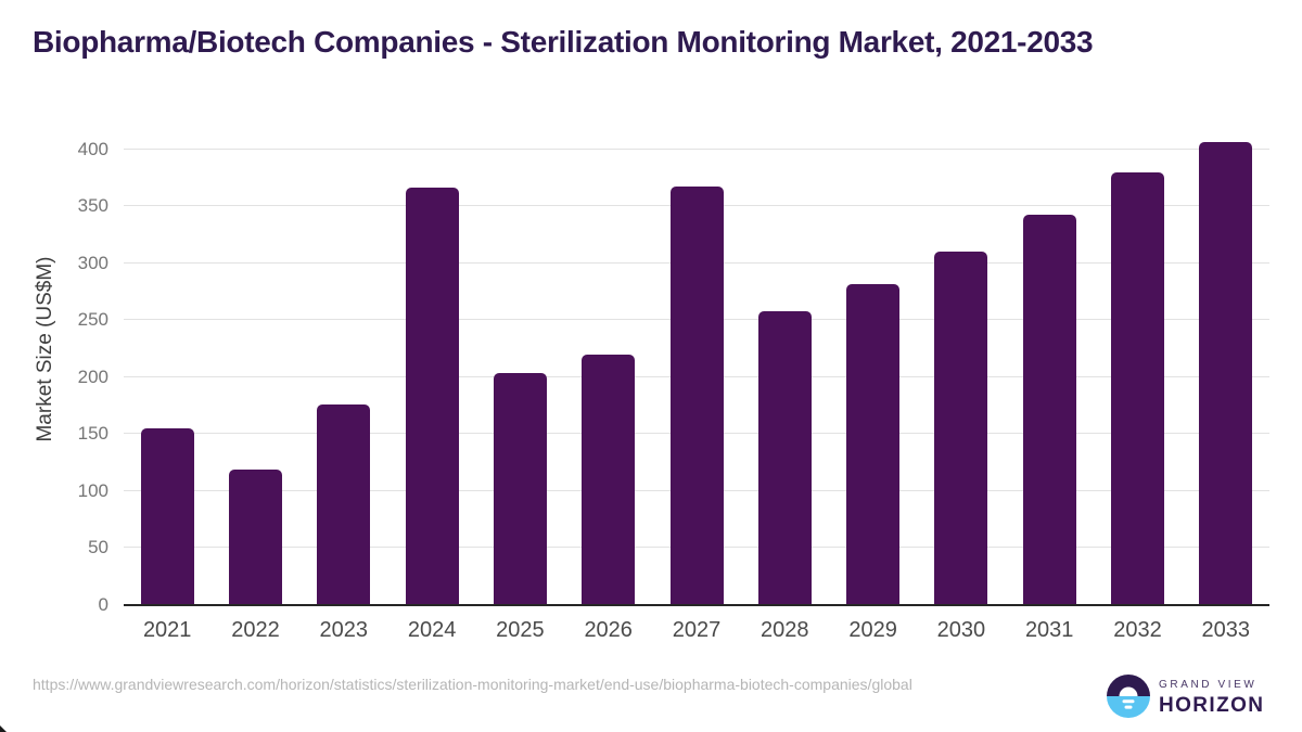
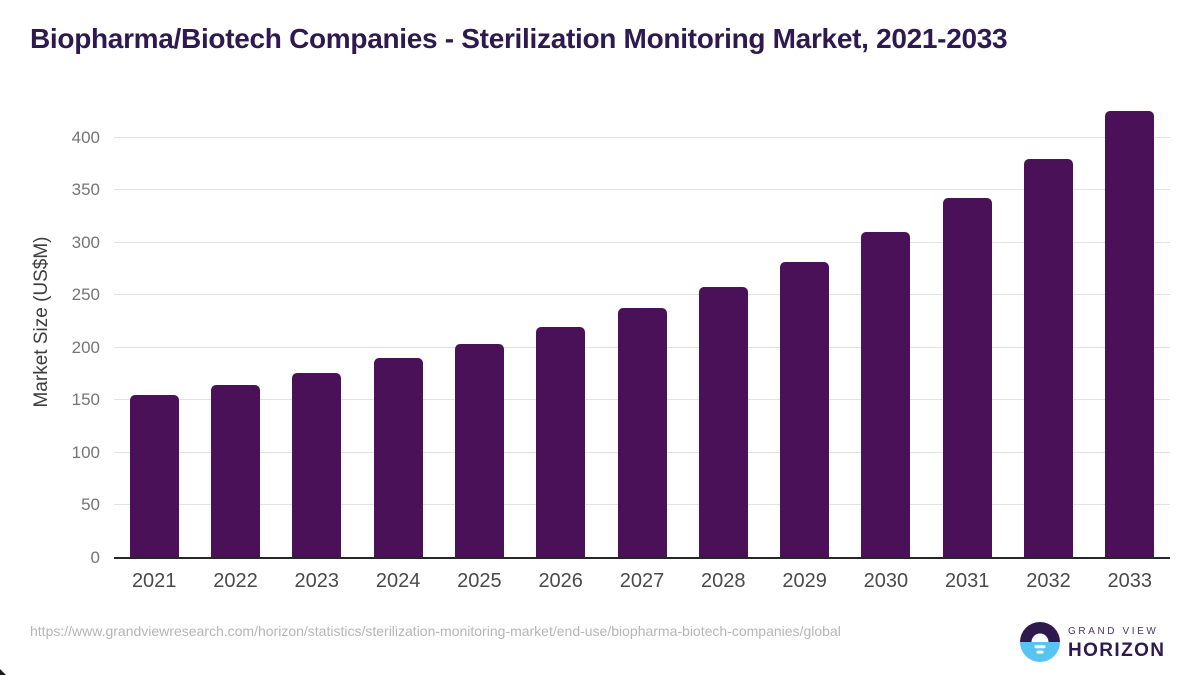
2022: 119 -> 165
2024: 366 -> 190
2027: 367 -> 238
2033: 406 -> 425
